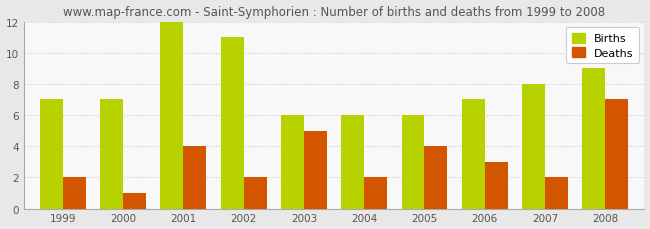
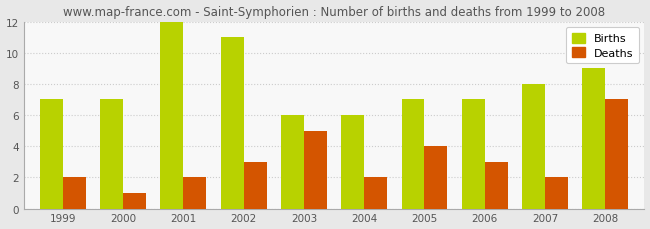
Deaths/2001: 4 -> 2
Deaths/2002: 2 -> 3
Births/2005: 6 -> 7
